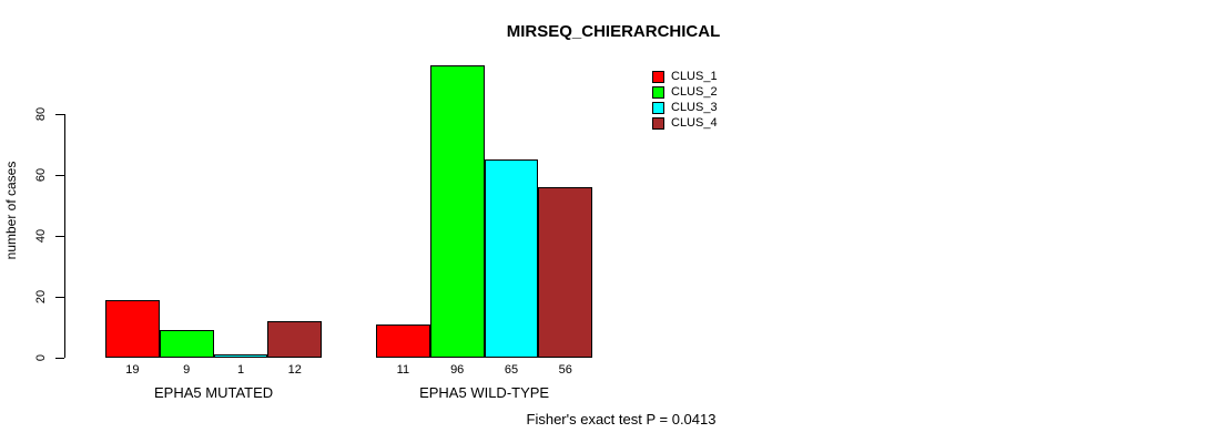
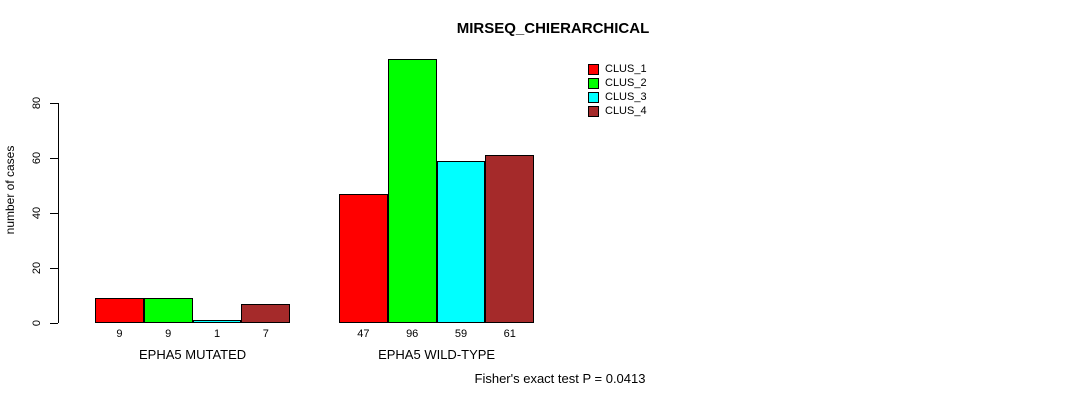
CLUS_1/EPHA5 MUTATED: 19 -> 9
CLUS_4/EPHA5 MUTATED: 12 -> 7
CLUS_1/EPHA5 WILD-TYPE: 11 -> 47
CLUS_3/EPHA5 WILD-TYPE: 65 -> 59
CLUS_4/EPHA5 WILD-TYPE: 56 -> 61
